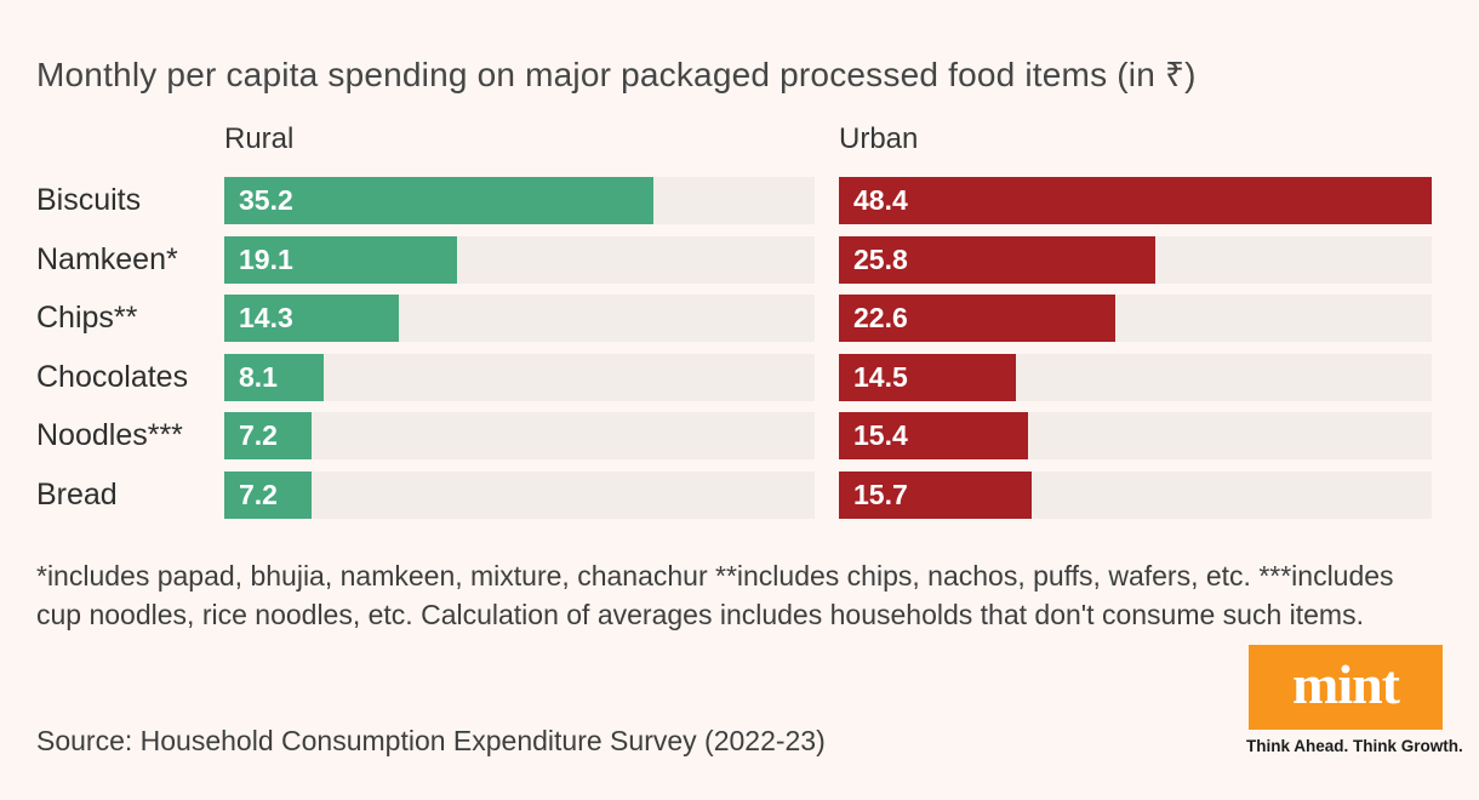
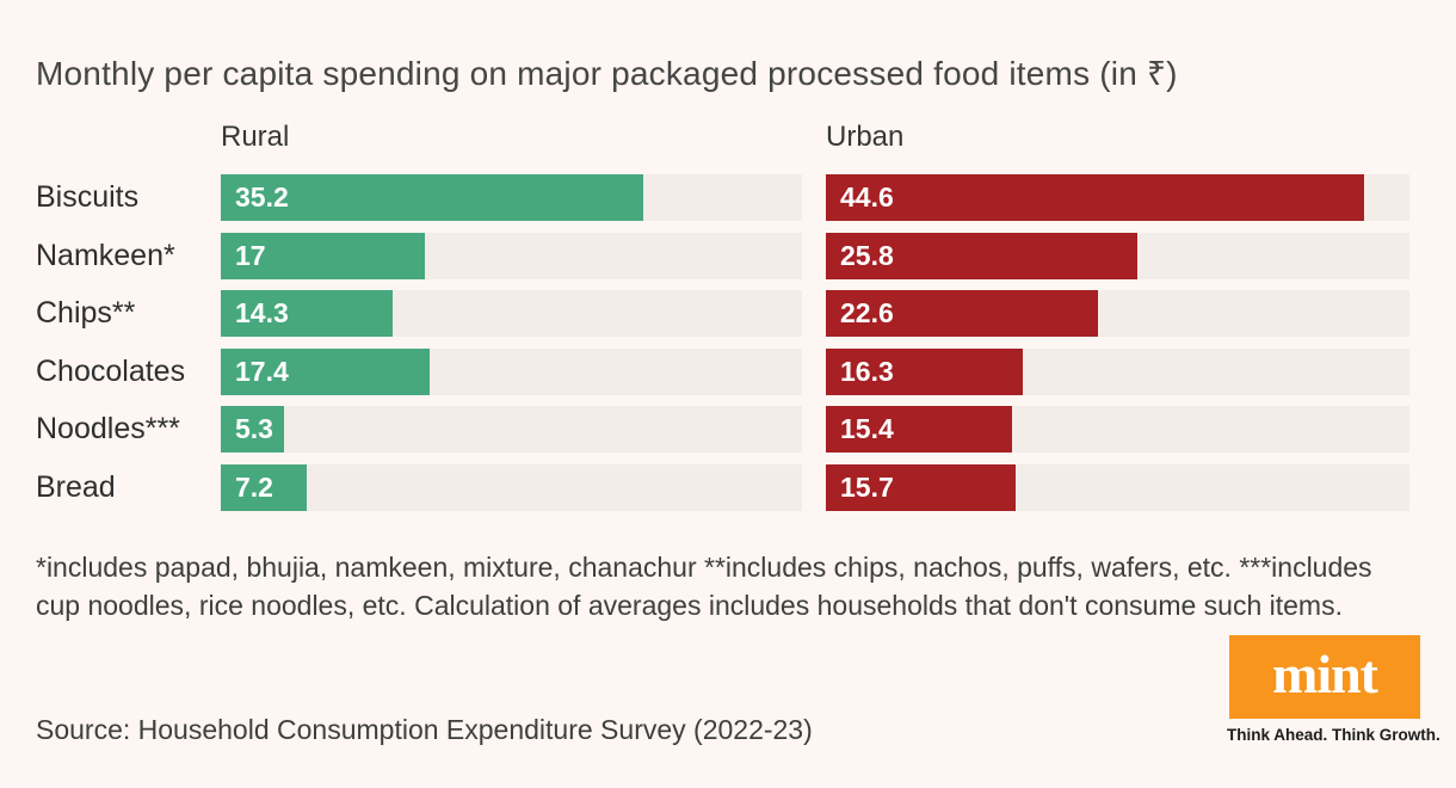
Urban/Biscuits: 48.4 -> 44.6
Rural/Namkeen*: 19.1 -> 17
Rural/Chocolates: 8.1 -> 17.4
Urban/Chocolates: 14.5 -> 16.3
Rural/Noodles***: 7.2 -> 5.3
